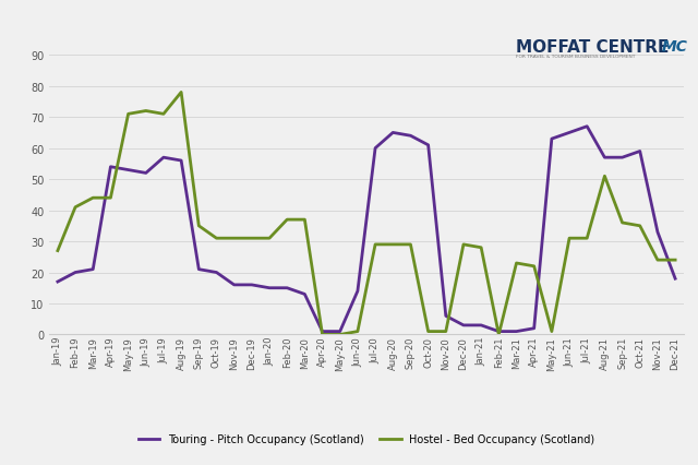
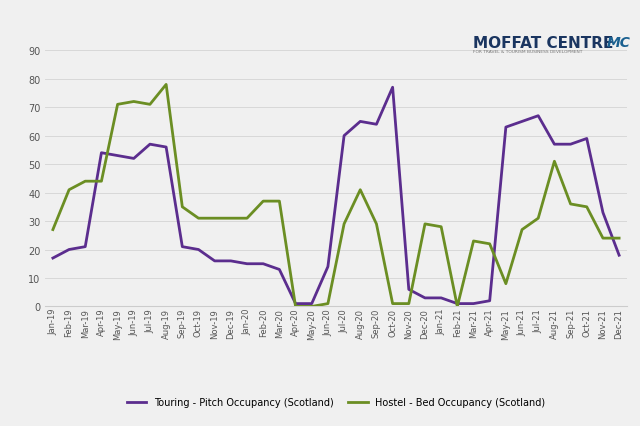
Hostel - Bed Occupancy (Scotland)/Aug-20: 29 -> 41
Touring - Pitch Occupancy (Scotland)/Oct-20: 61 -> 77
Hostel - Bed Occupancy (Scotland)/May-21: 1 -> 8
Hostel - Bed Occupancy (Scotland)/Jun-21: 31 -> 27
